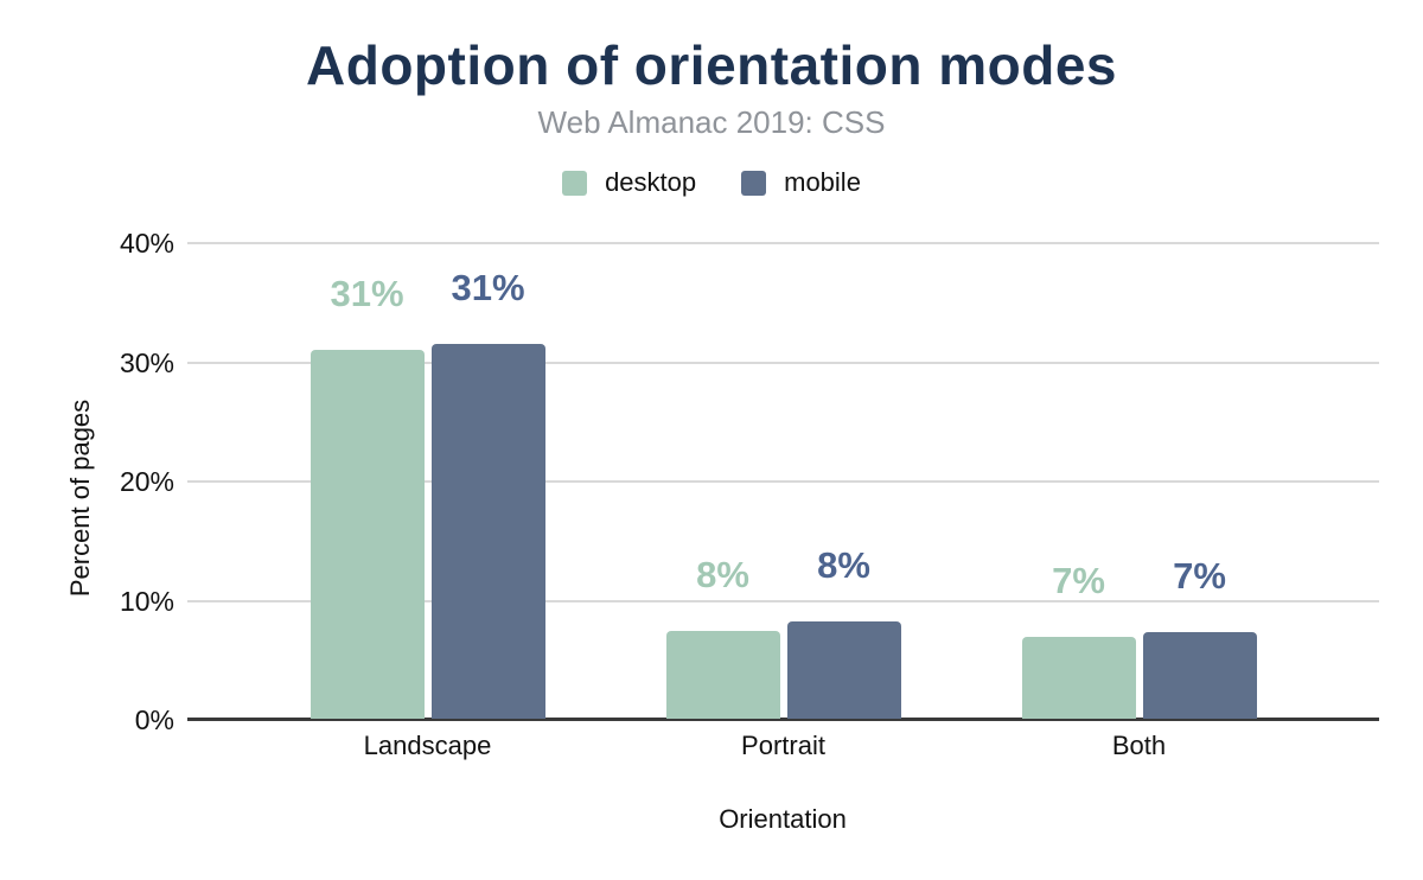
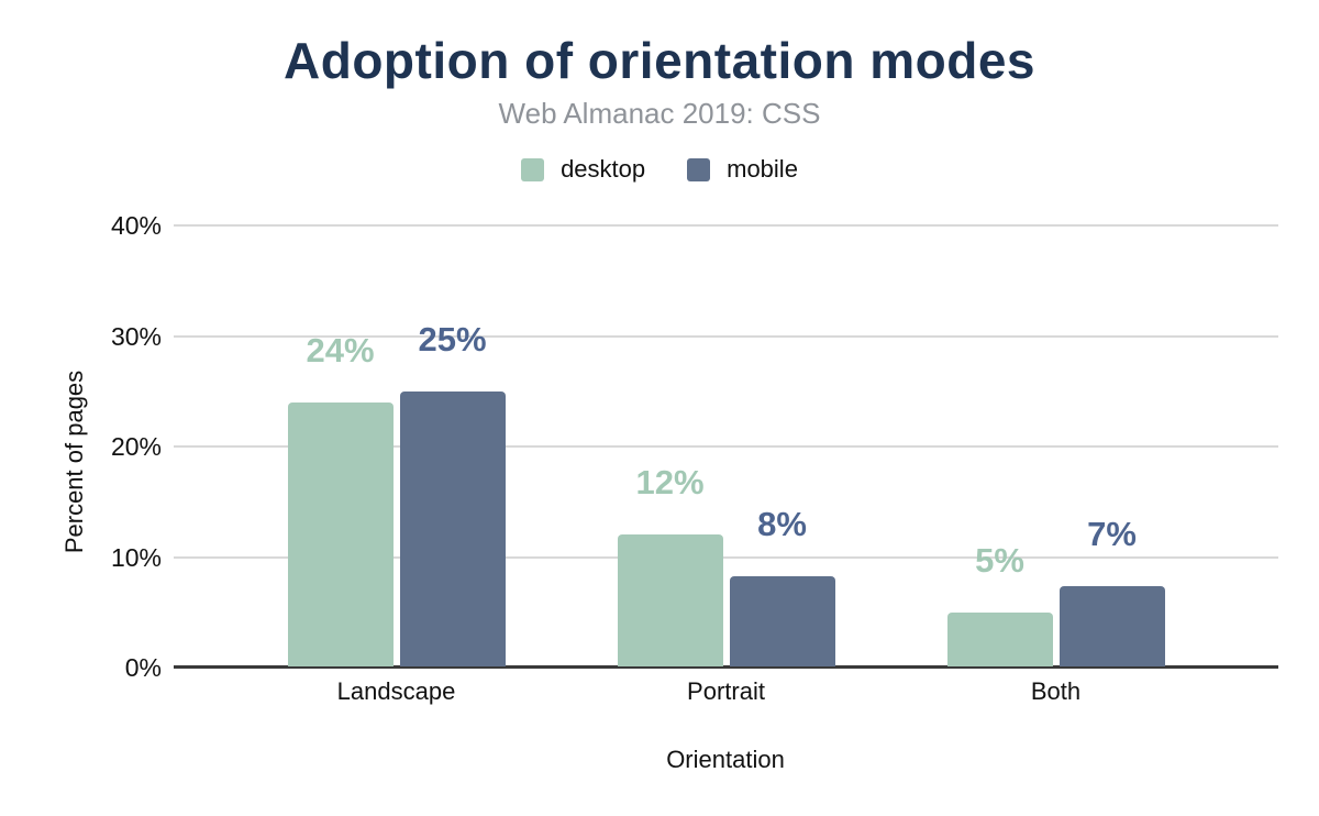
desktop/Landscape: 31% -> 24%
mobile/Landscape: 31% -> 25%
desktop/Portrait: 8% -> 12%
desktop/Both: 7% -> 5%
